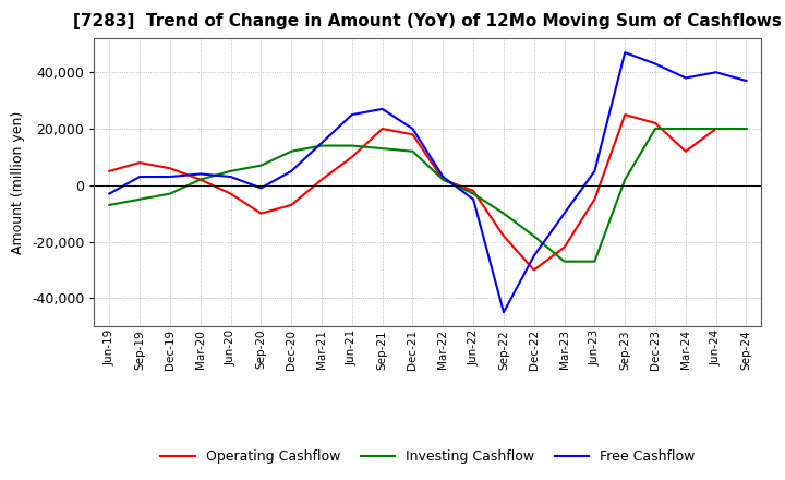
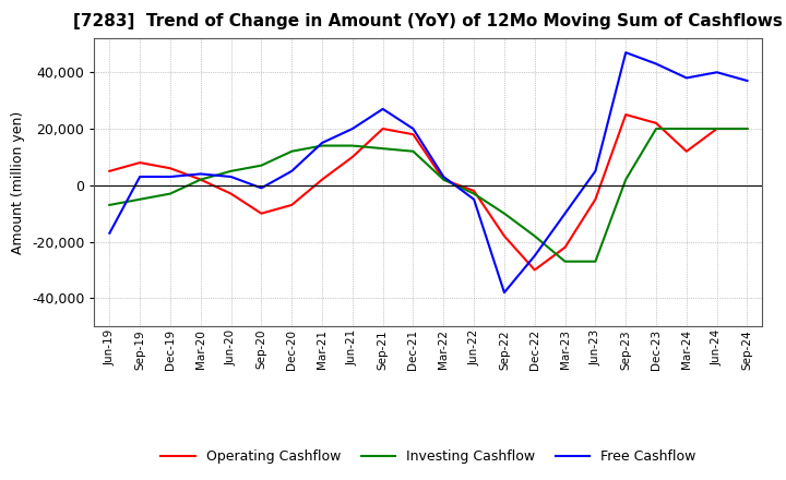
Free Cashflow/Jun-19: -3,000 -> -17,000
Free Cashflow/Jun-21: 25,000 -> 20,000
Free Cashflow/Sep-22: -45,000 -> -38,000
